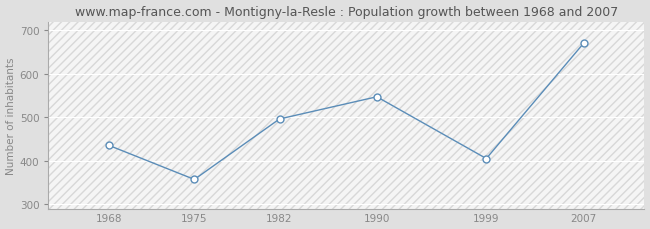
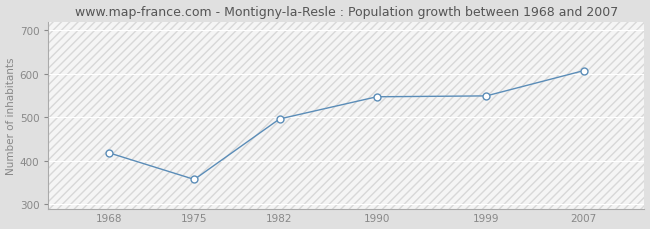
1968: 435 -> 418
1999: 405 -> 549
2007: 670 -> 607
